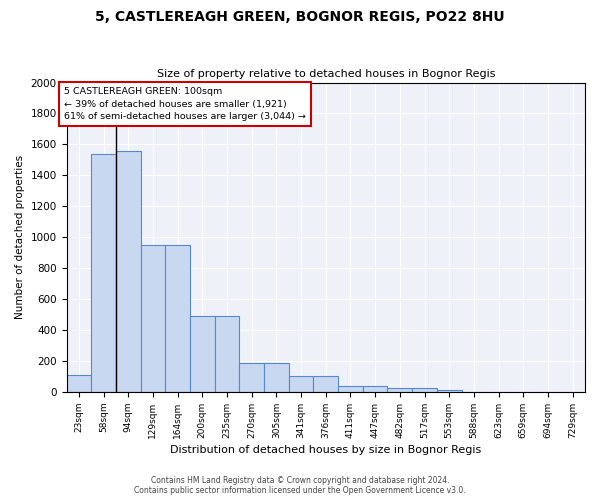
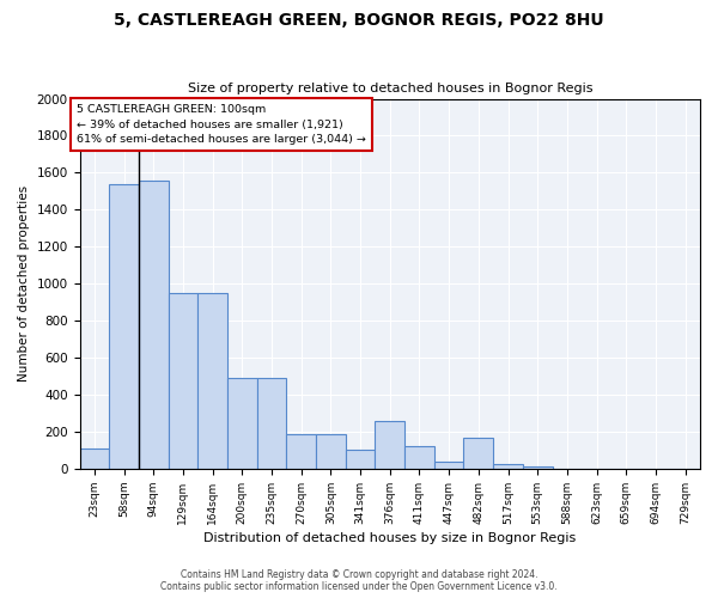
376sqm: 100 -> 260
411sqm: 40 -> 120
482sqm: 20 -> 170
